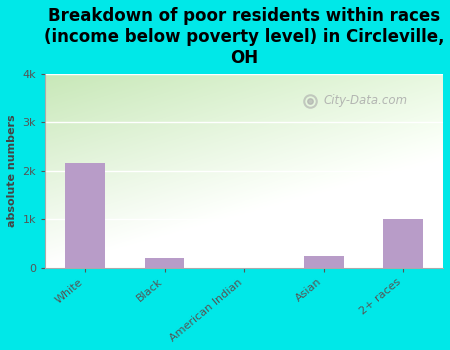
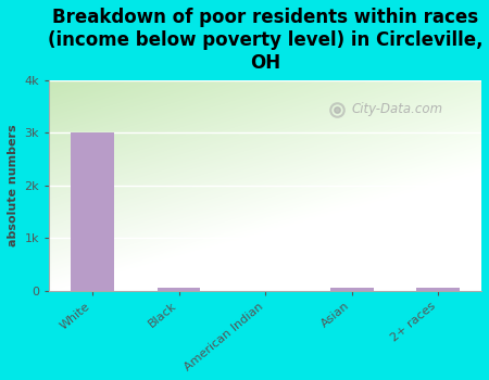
White: 2.15k -> 3.00k
Black: 0.20k -> 0.06k
Asian: 0.25k -> 0.05k
2+ races: 1.00k -> 0.04k
